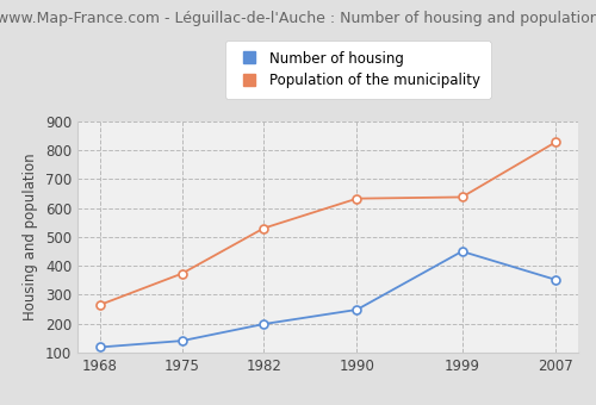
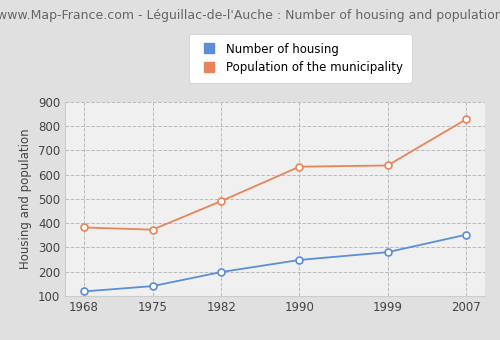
Population of the municipality/1968: 265 -> 382
Population of the municipality/1982: 530 -> 491
Number of housing/1999: 450 -> 280
